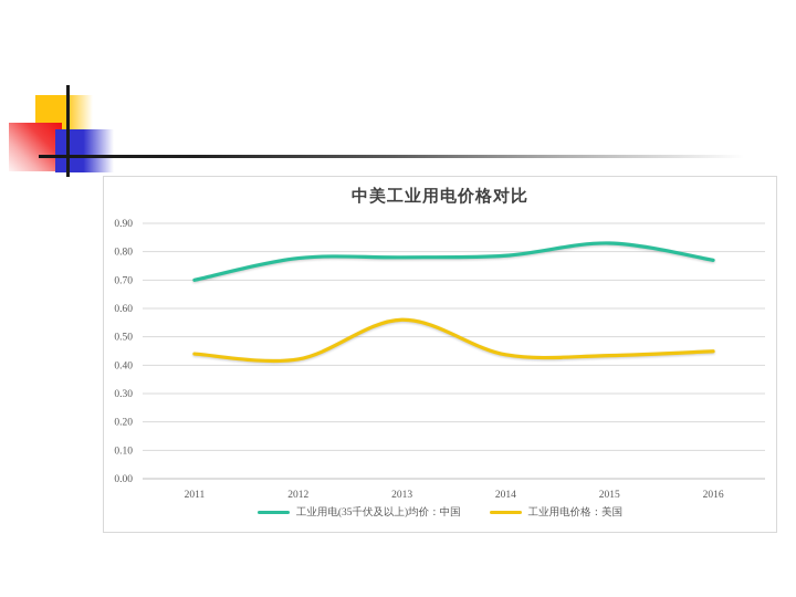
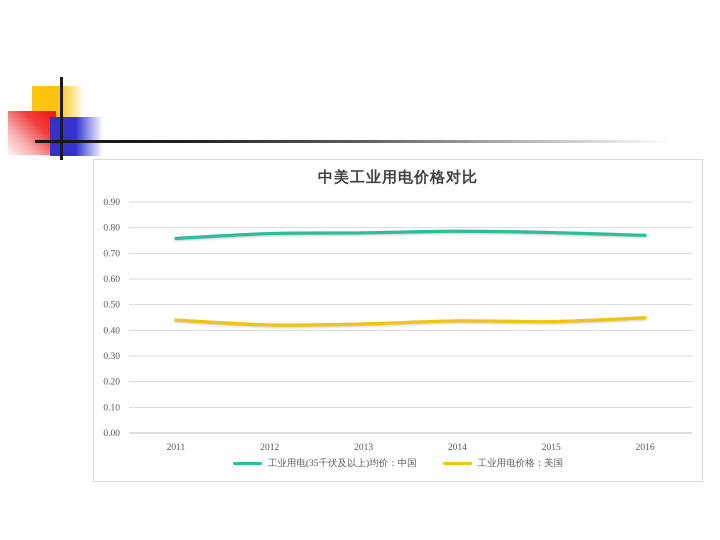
工业用电(35千伏及以上)均价：中国/2011: 0.70 -> 0.76
工业用电价格：美国/2013: 0.56 -> 0.42
工业用电(35千伏及以上)均价：中国/2015: 0.83 -> 0.78
